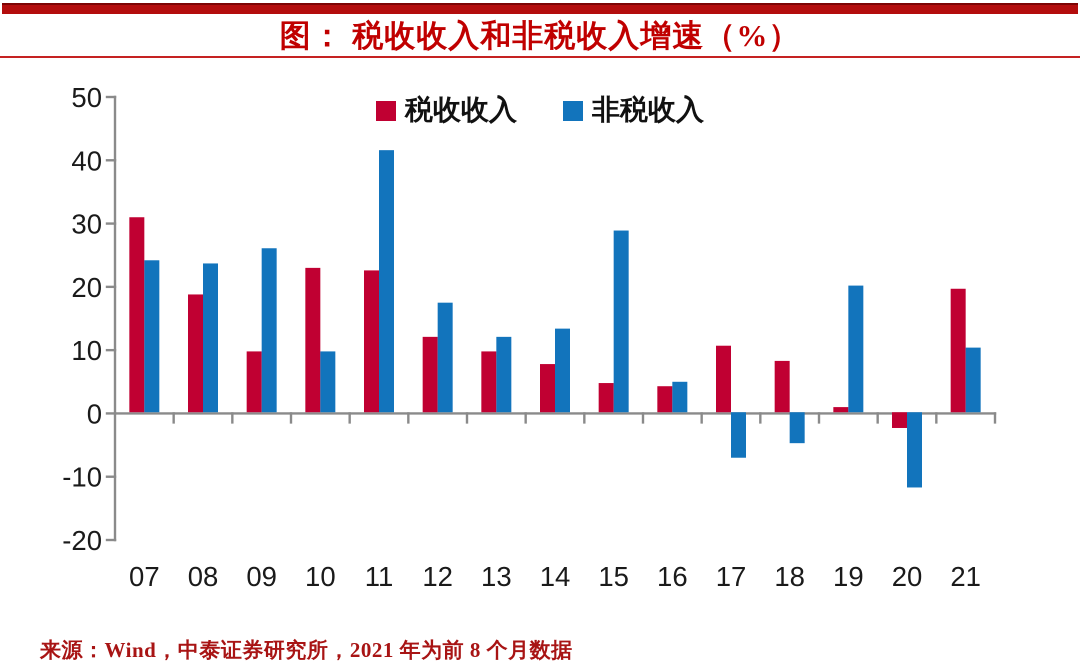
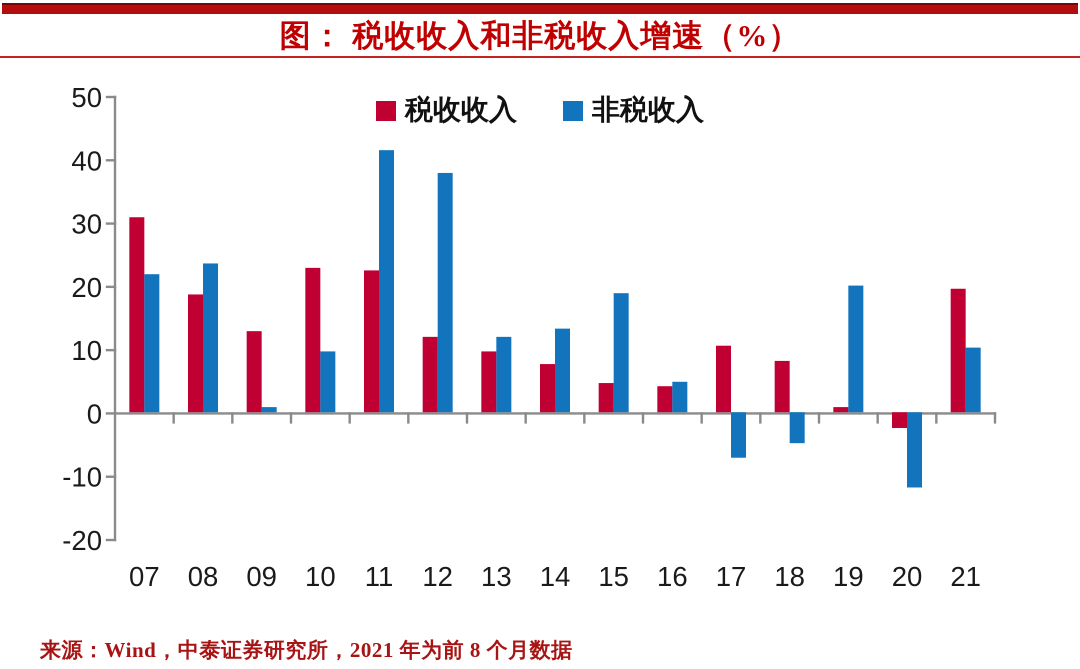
非税收入/07: 24 -> 22
税收收入/09: 10 -> 13
非税收入/09: 26 -> 1
非税收入/12: 18 -> 38
非税收入/15: 29 -> 19
